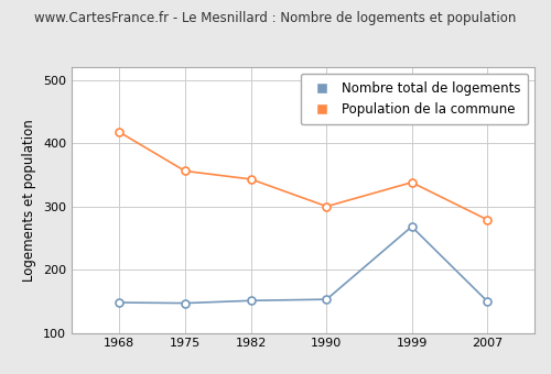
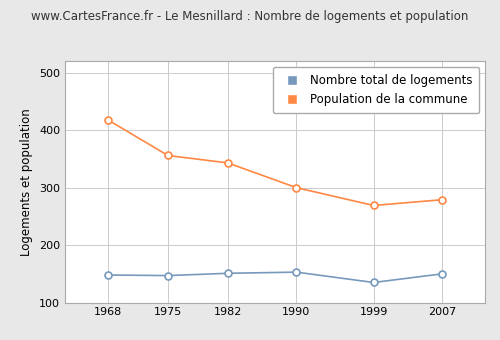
Nombre total de logements/1999: 268 -> 135
Population de la commune/1999: 338 -> 269
